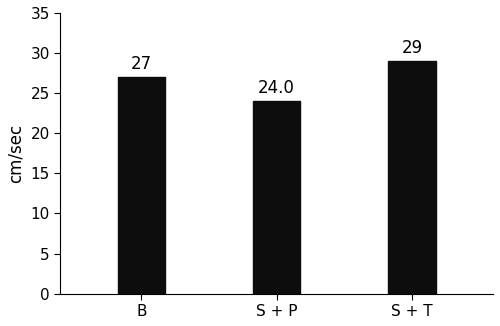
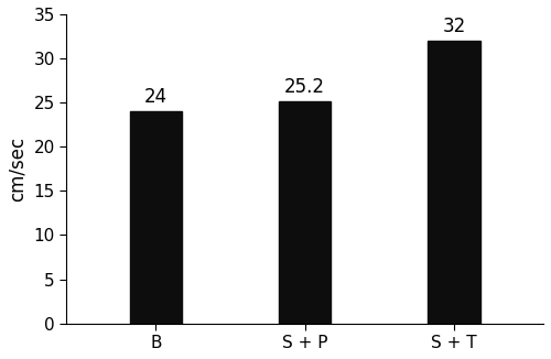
B: 27 -> 24
S + P: 24.0 -> 25.2
S + T: 29 -> 32
